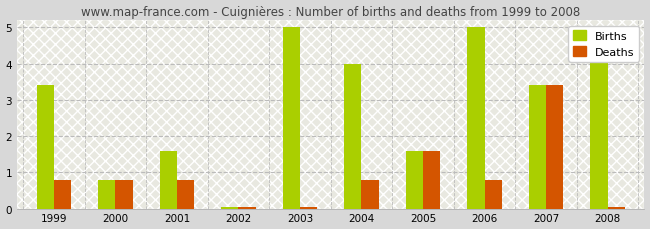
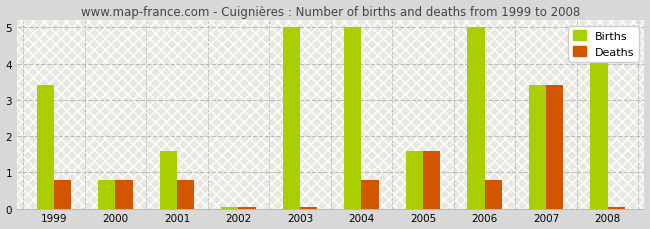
Births/2004: 4.00 -> 5.00
